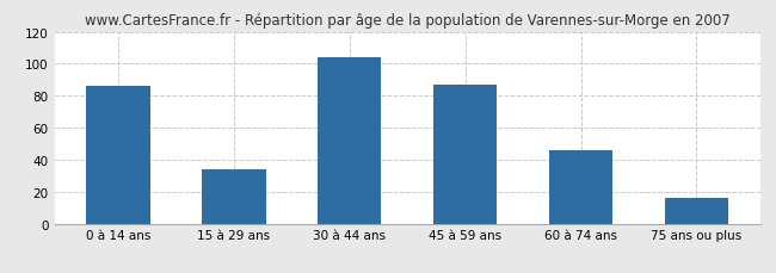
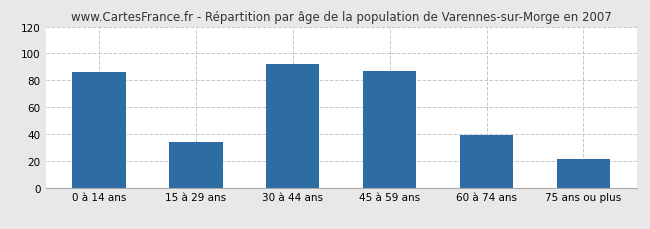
30 à 44 ans: 104 -> 92
60 à 74 ans: 46 -> 39
75 ans ou plus: 16 -> 21
